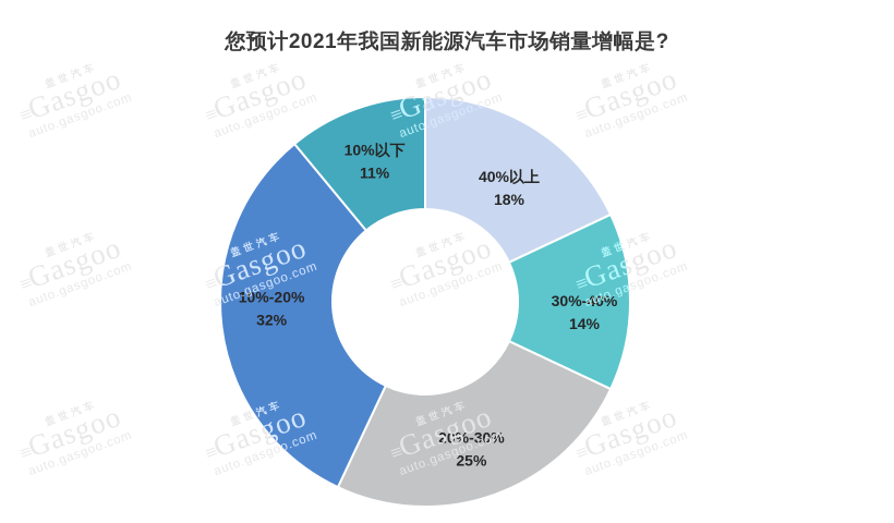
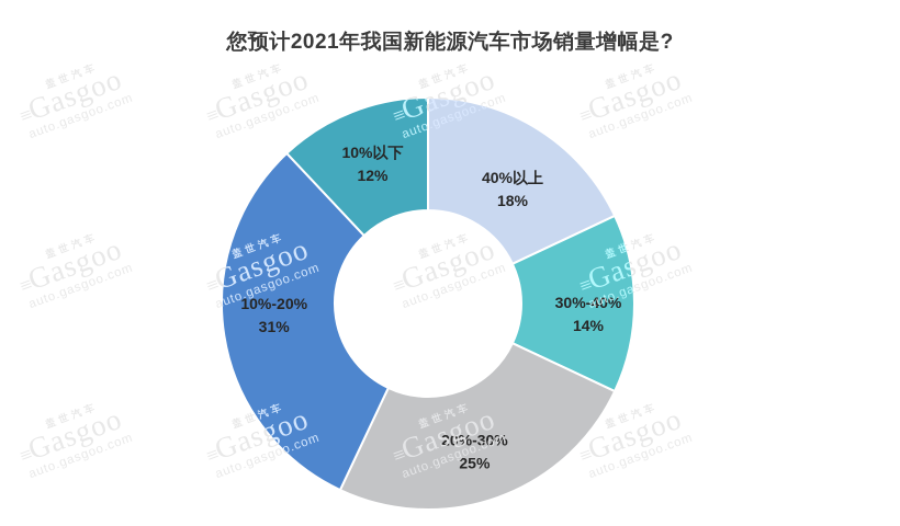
10%-20%: 32% -> 31%
10%以下: 11% -> 12%
